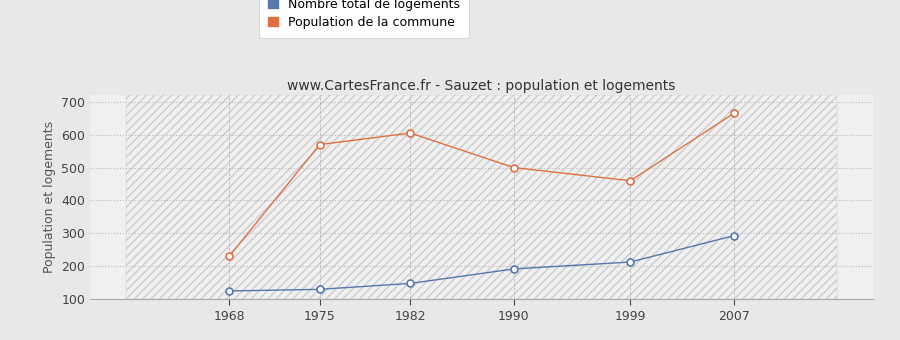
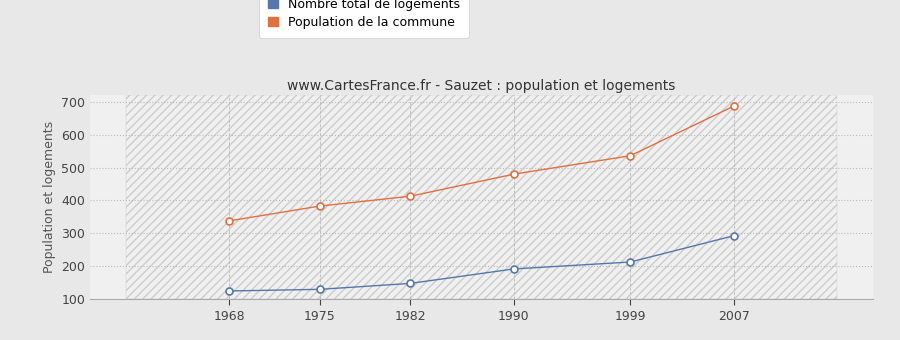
Population de la commune/1968: 230 -> 338
Population de la commune/1975: 570 -> 383
Population de la commune/1982: 605 -> 413
Population de la commune/1990: 500 -> 480
Population de la commune/1999: 460 -> 536
Population de la commune/2007: 665 -> 687
